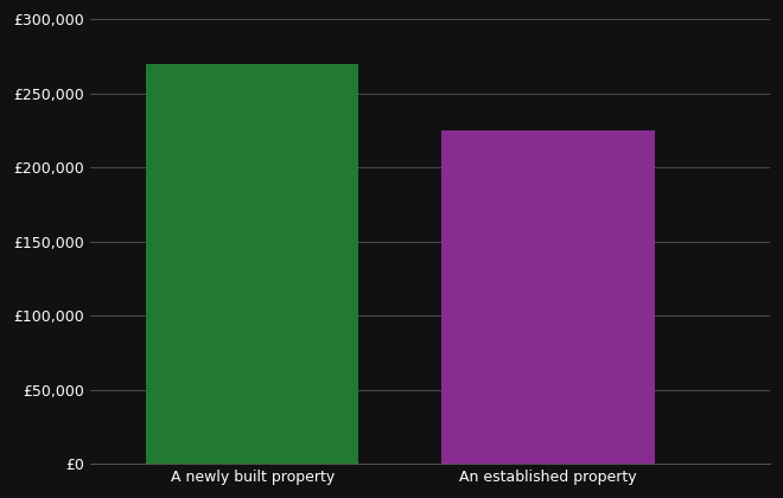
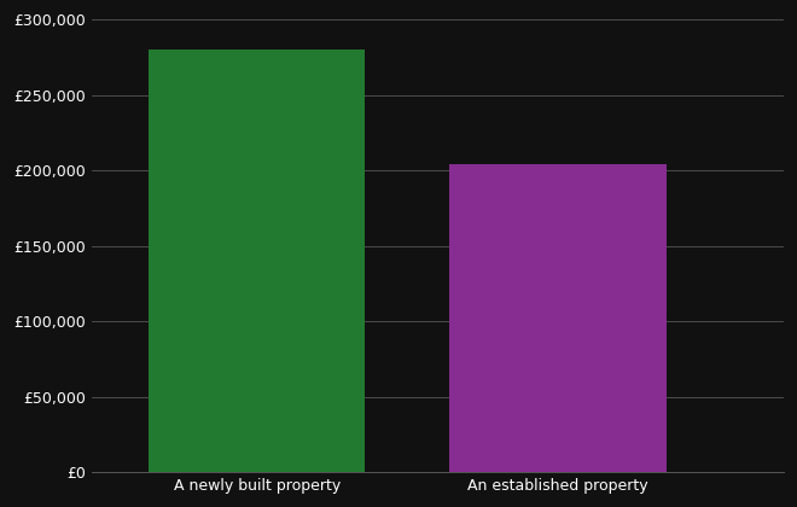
A newly built property: £270,000 -> £280,000
An established property: £225,000 -> £204,000
